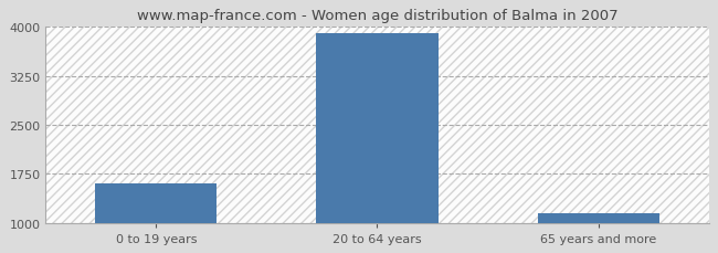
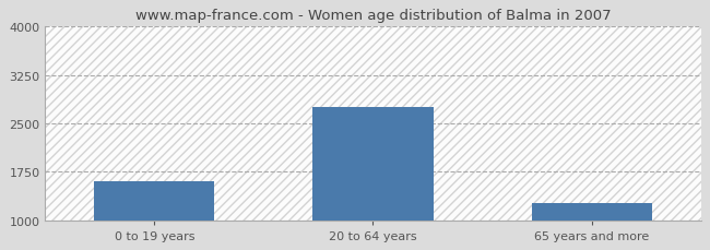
20 to 64 years: 3900 -> 2760
65 years and more: 1150 -> 1260
